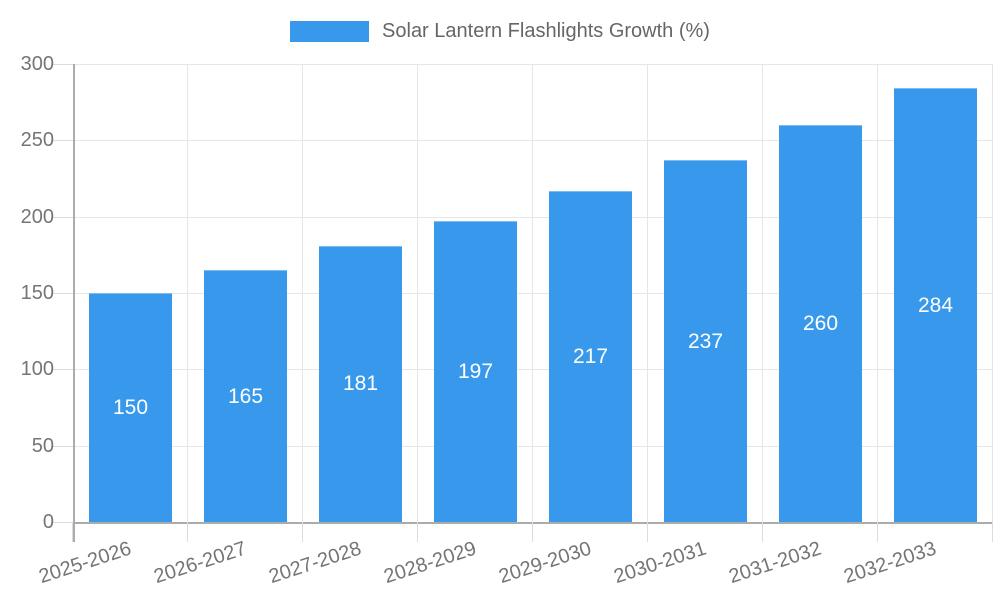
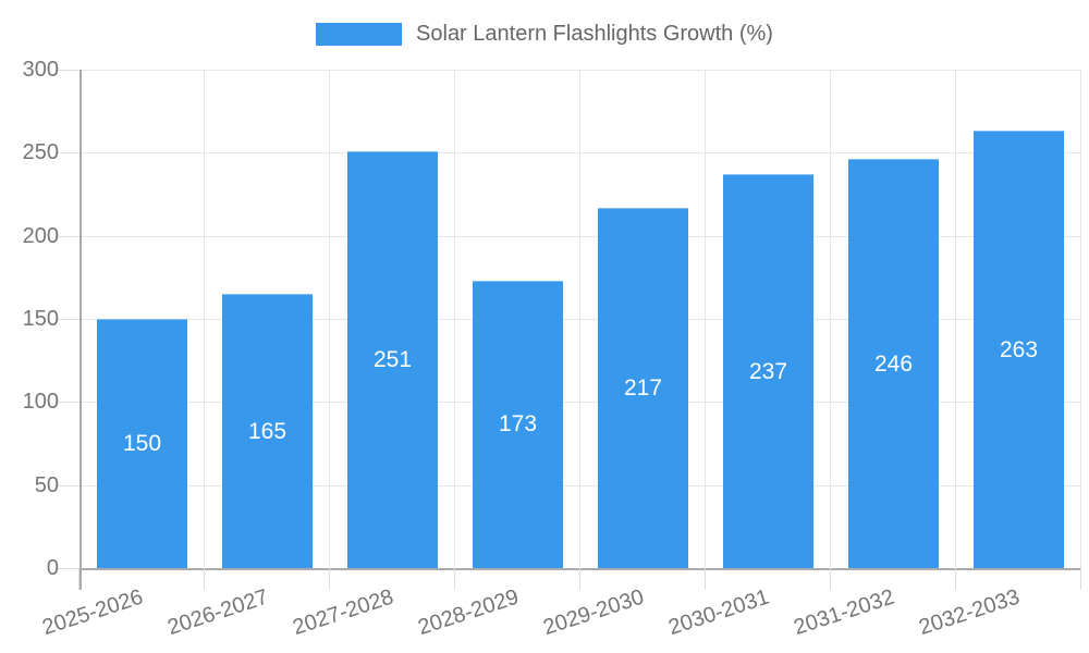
2027-2028: 181 -> 251
2028-2029: 197 -> 173
2031-2032: 260 -> 246
2032-2033: 284 -> 263
